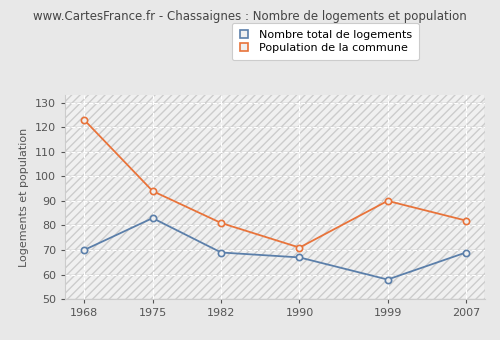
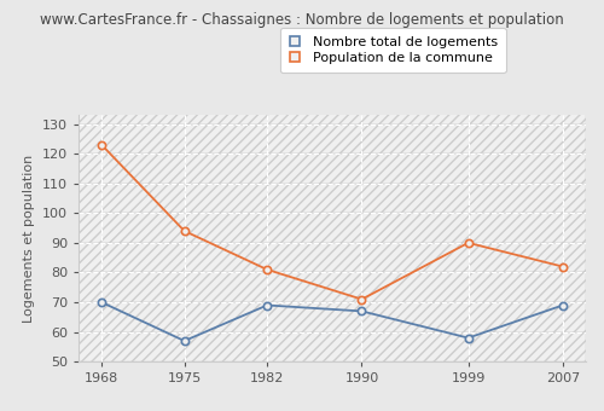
Nombre total de logements/1975: 83 -> 57
